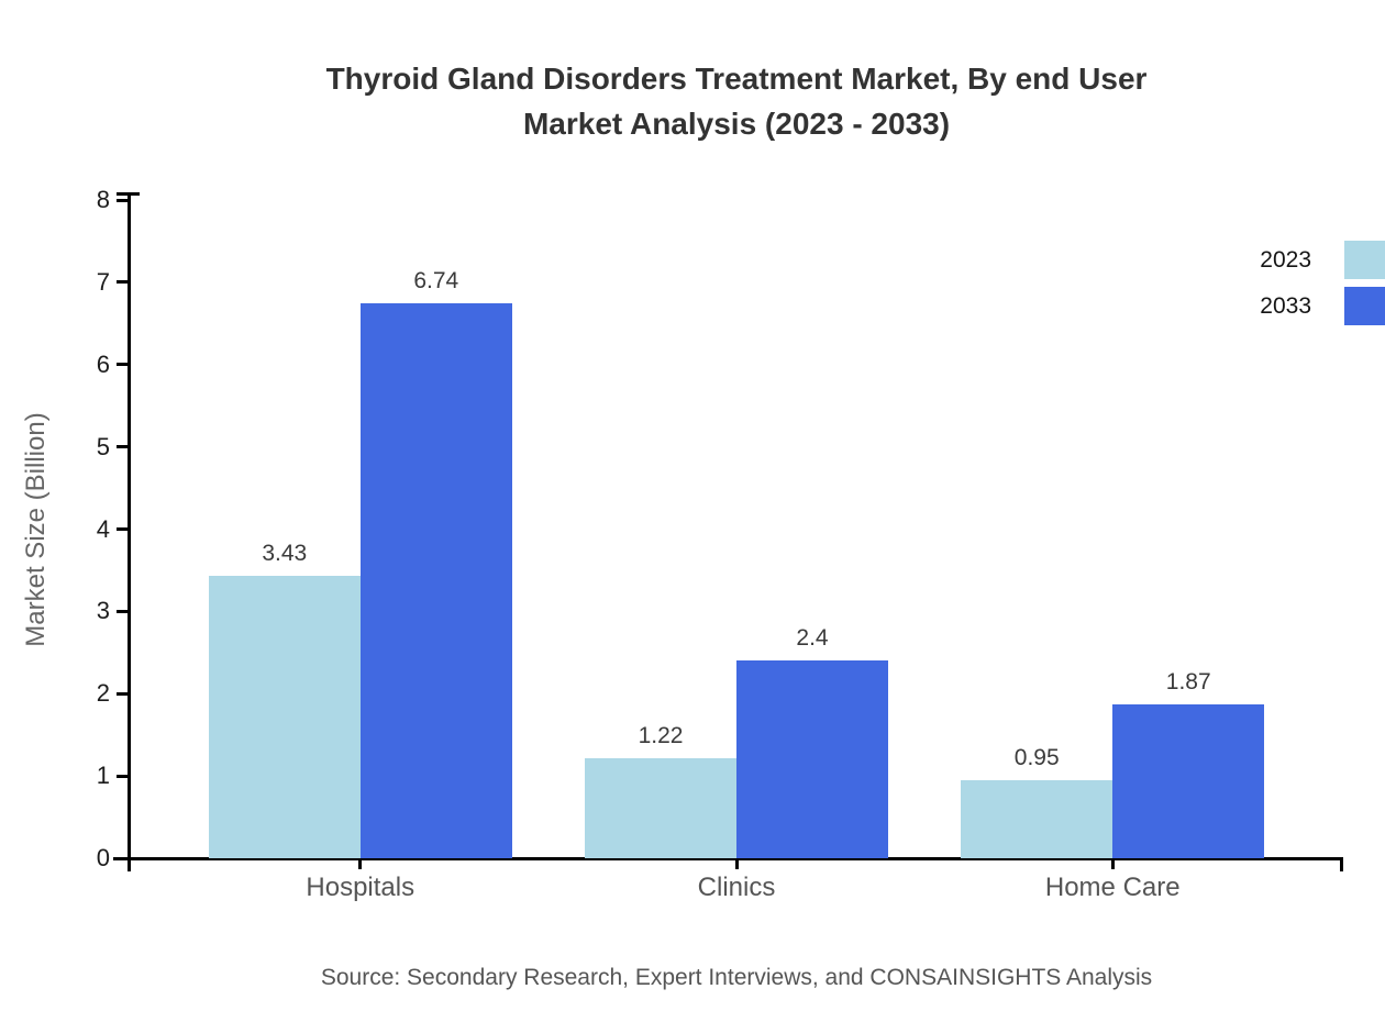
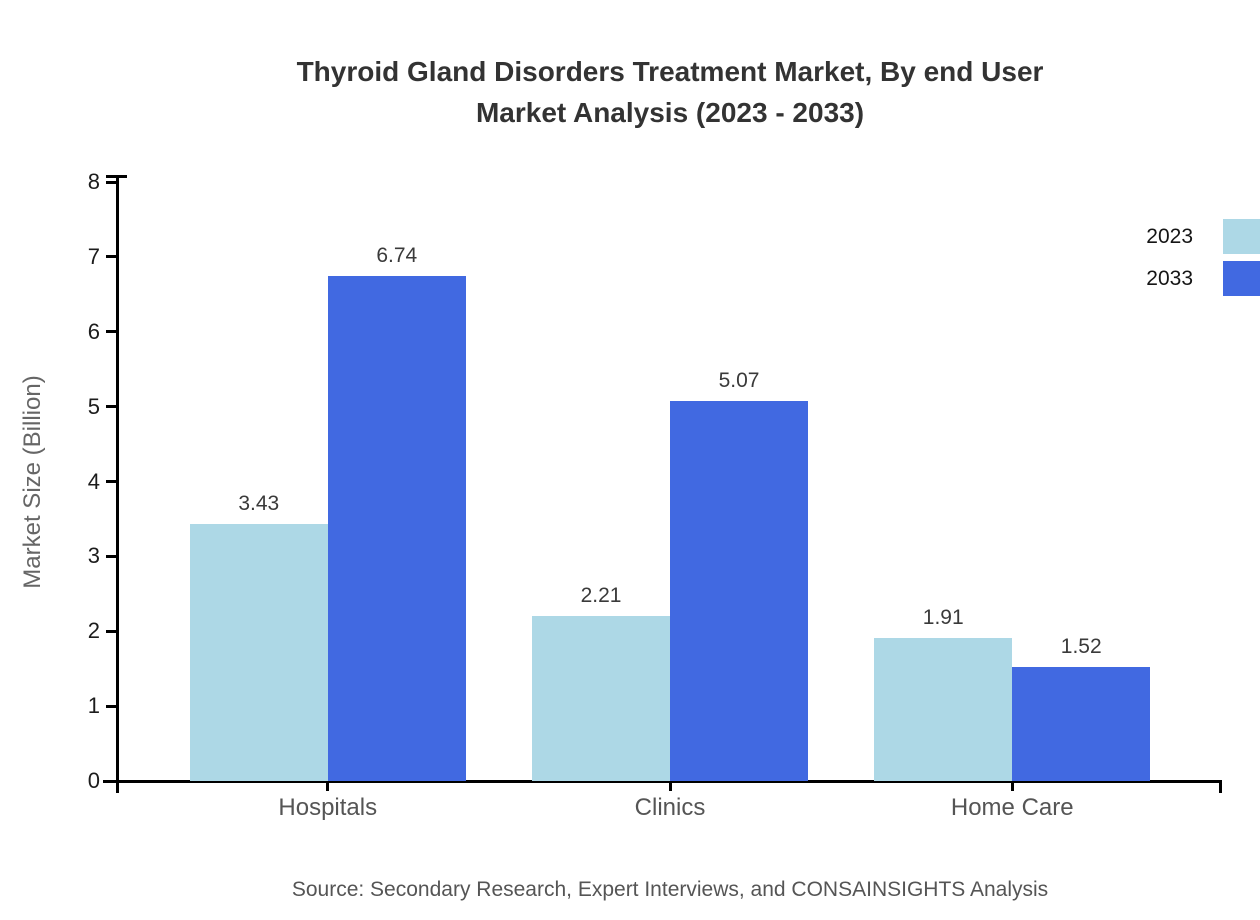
2023/Clinics: 1.22 -> 2.21
2033/Clinics: 2.4 -> 5.07
2023/Home Care: 0.95 -> 1.91
2033/Home Care: 1.87 -> 1.52
